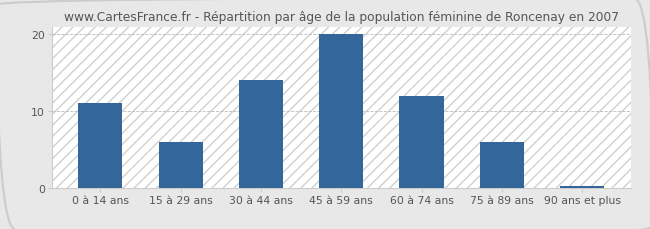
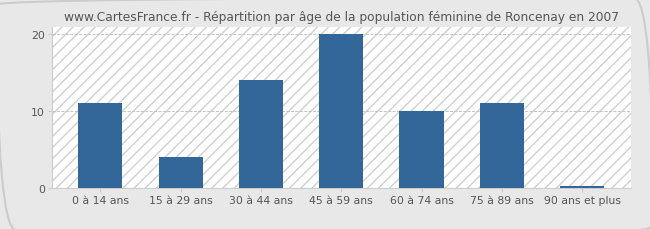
15 à 29 ans: 6.0 -> 4.0
60 à 74 ans: 12.0 -> 10.0
75 à 89 ans: 6.0 -> 11.0
